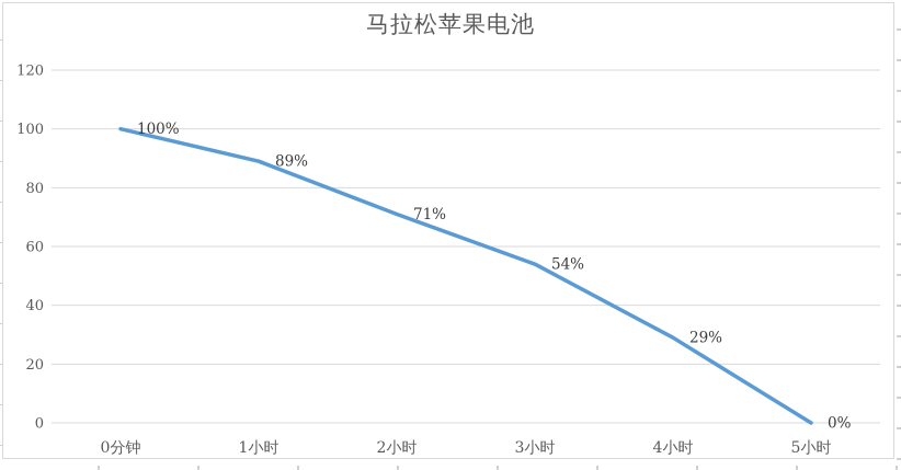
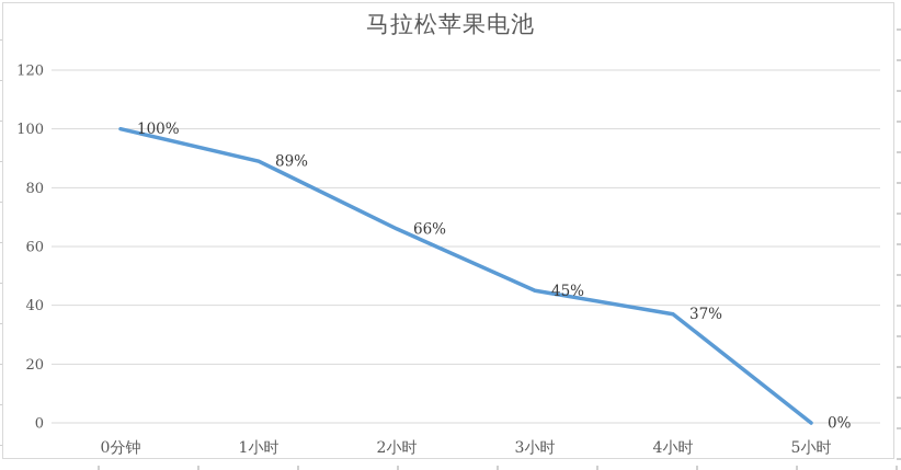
2小时: 71% -> 66%
3小时: 54% -> 45%
4小时: 29% -> 37%
